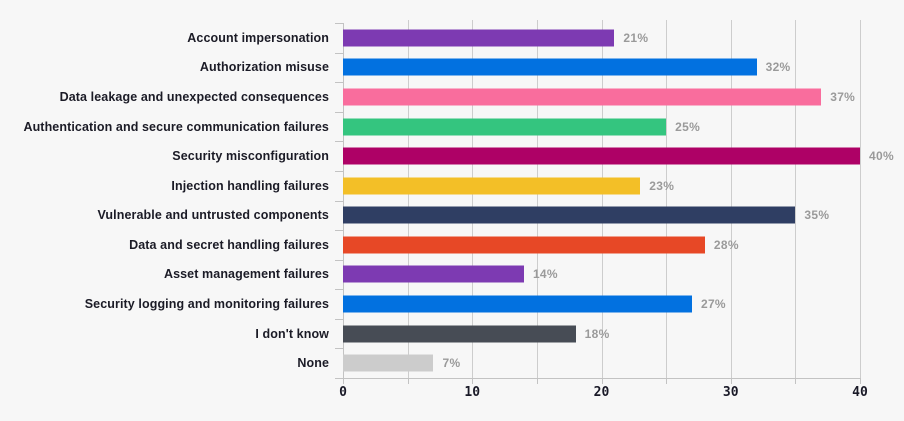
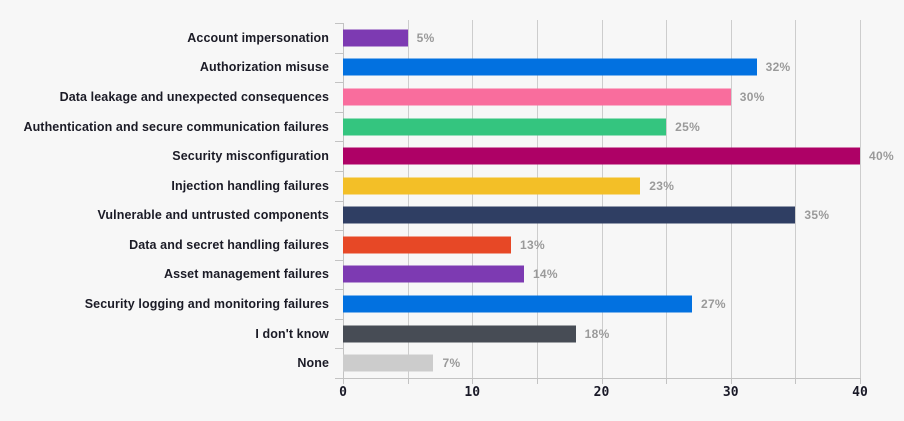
Account impersonation: 21% -> 5%
Data leakage and unexpected consequences: 37% -> 30%
Data and secret handling failures: 28% -> 13%
